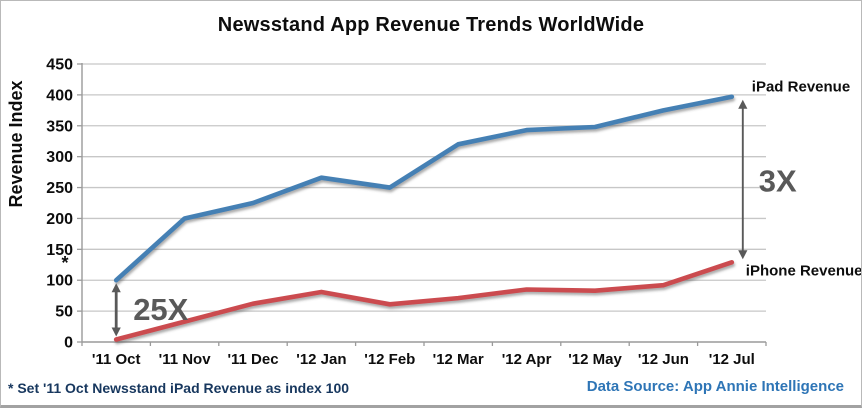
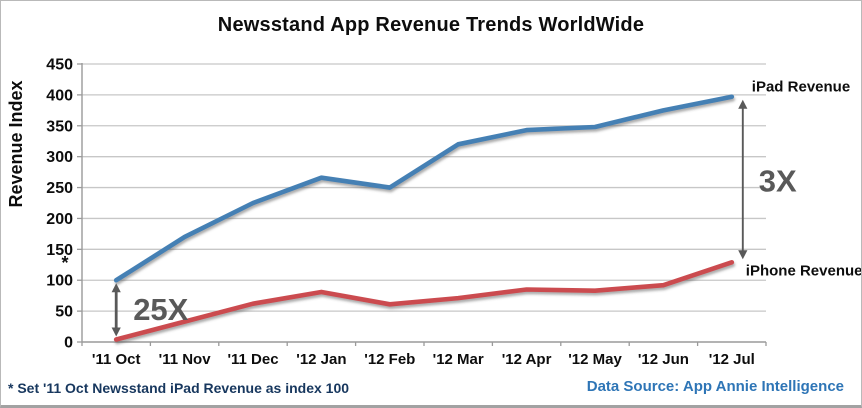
iPad Revenue/'11 Nov: 200 -> 170
